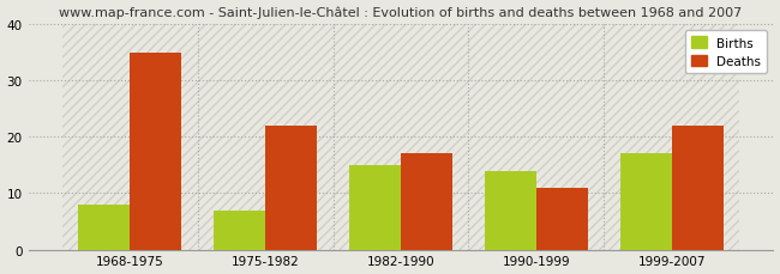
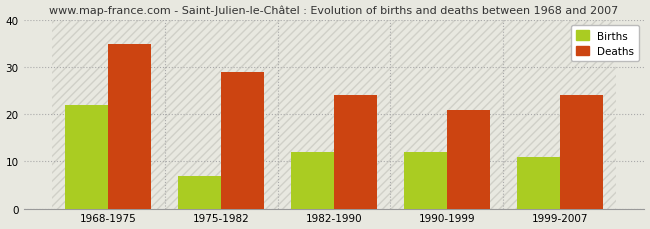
Births/1968-1975: 8 -> 22
Deaths/1975-1982: 22 -> 29
Births/1982-1990: 15 -> 12
Deaths/1982-1990: 17 -> 24
Births/1990-1999: 14 -> 12
Deaths/1990-1999: 11 -> 21
Births/1999-2007: 17 -> 11
Deaths/1999-2007: 22 -> 24
